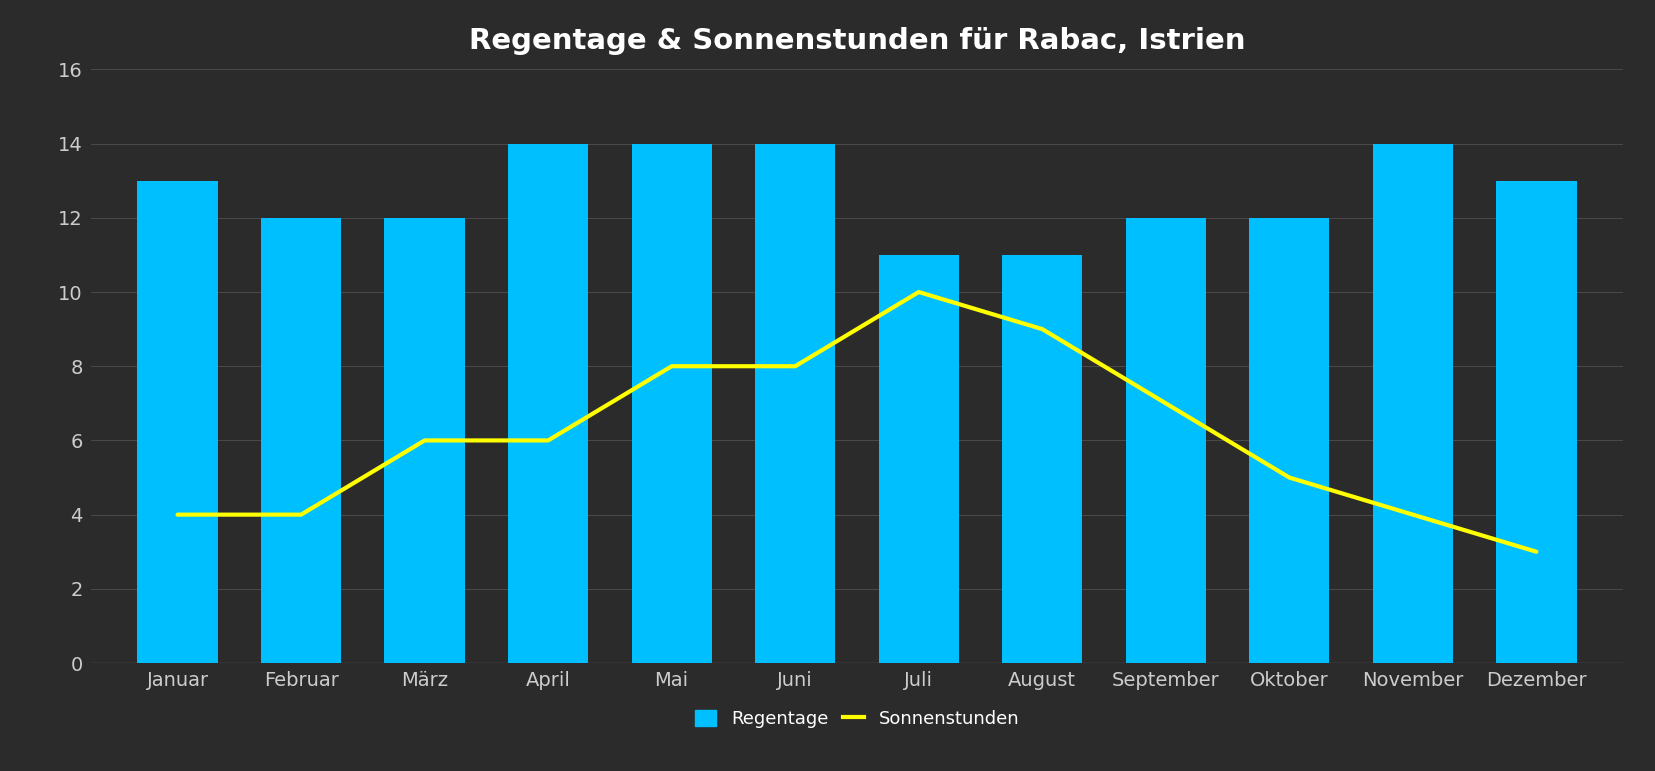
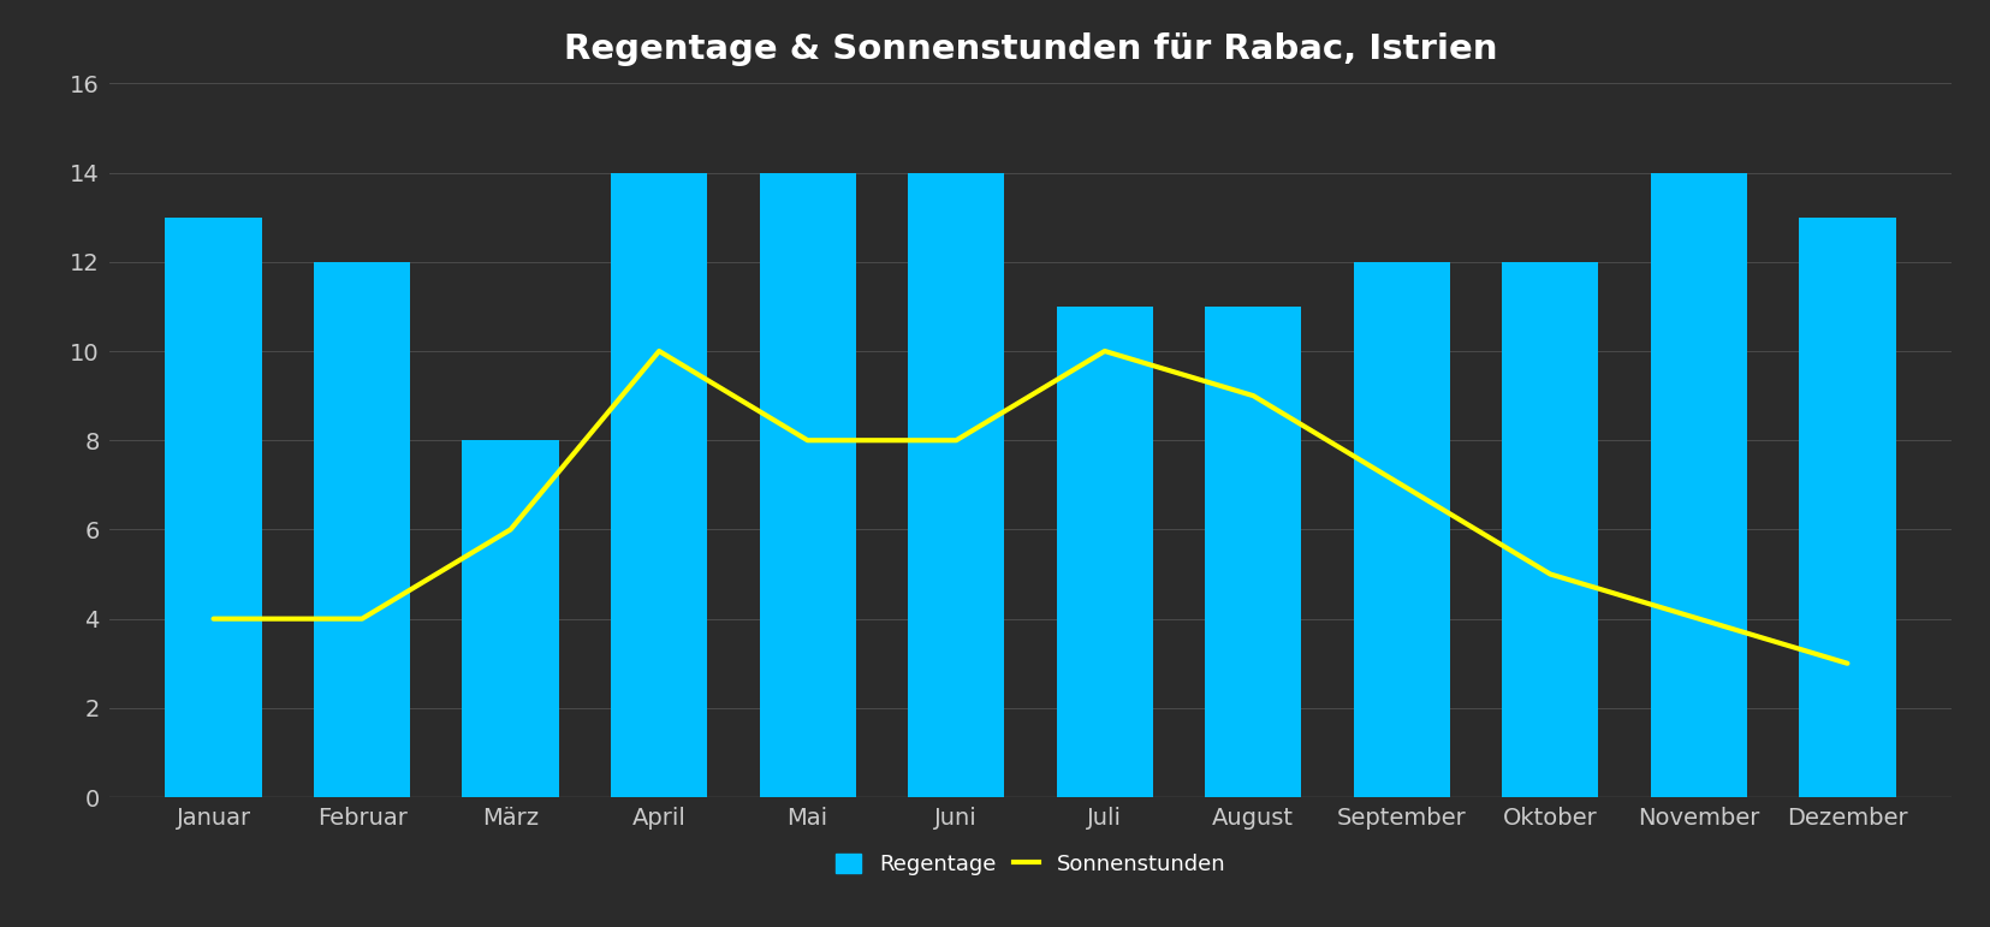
Regentage/März: 12 -> 8
Sonnenstunden/April: 6 -> 10
